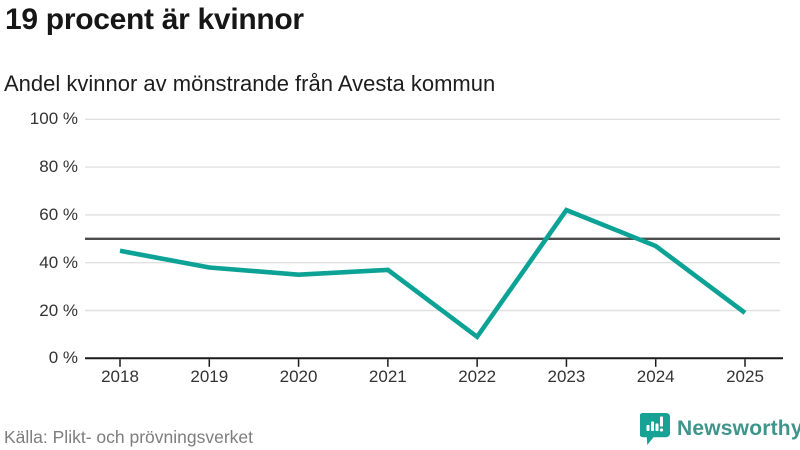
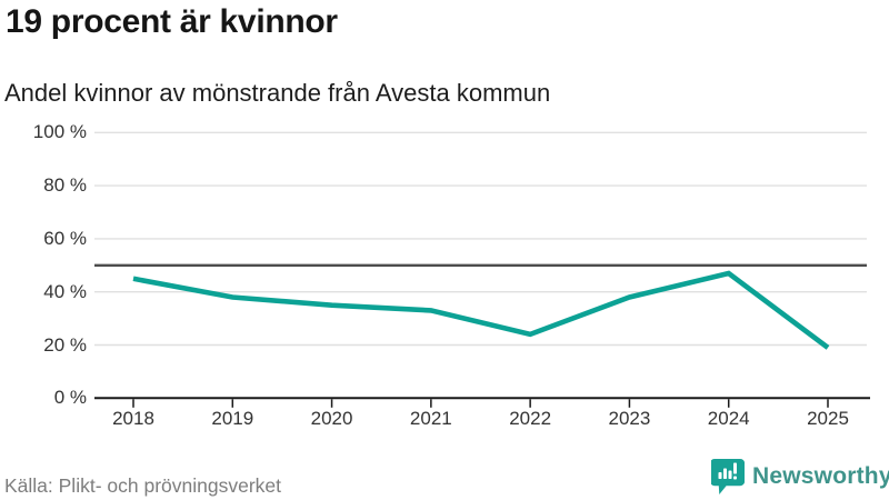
2021: 37% -> 33%
2022: 9% -> 24%
2023: 62% -> 38%
